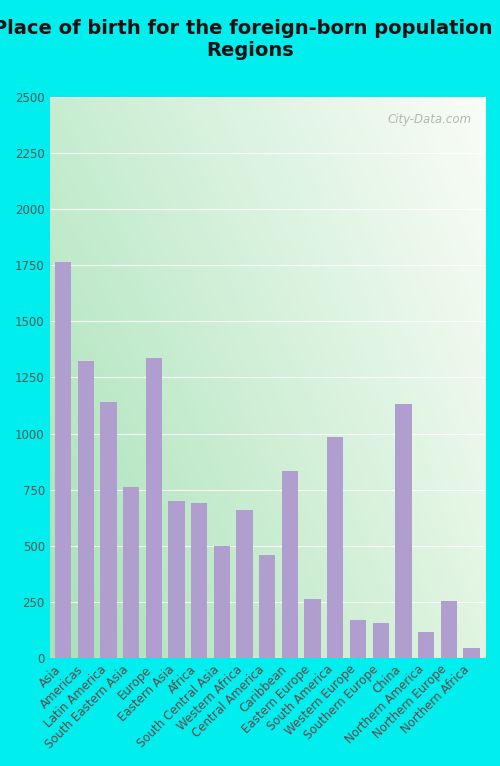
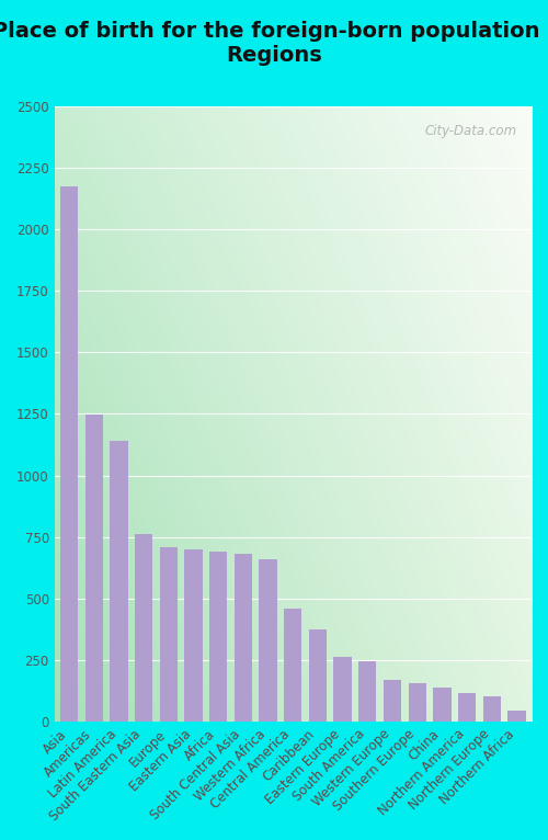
Asia: 1765 -> 2175
Americas: 1325 -> 1245
Europe: 1335 -> 710
South Central Asia: 500 -> 680
Caribbean: 835 -> 375
South America: 985 -> 245
China: 1130 -> 140
Northern Europe: 255 -> 105
